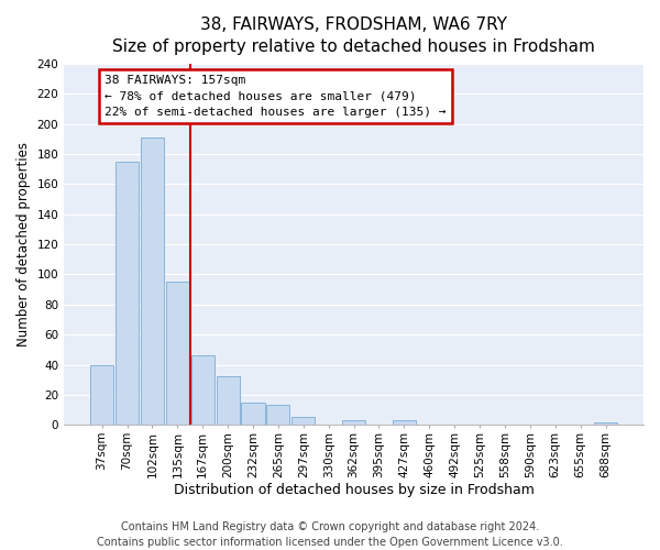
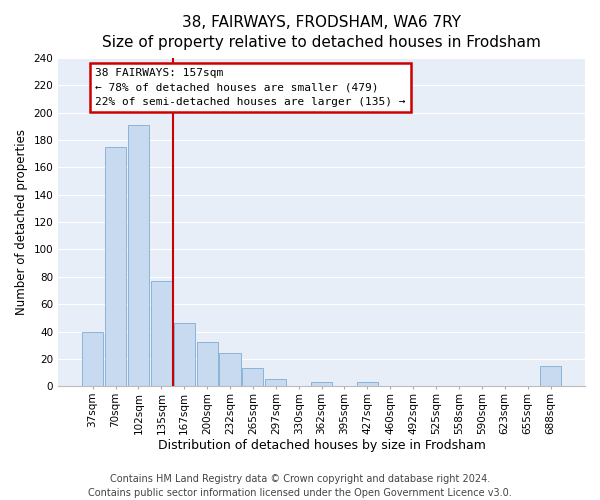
135sqm: 95 -> 77
232sqm: 15 -> 24
688sqm: 2 -> 15
